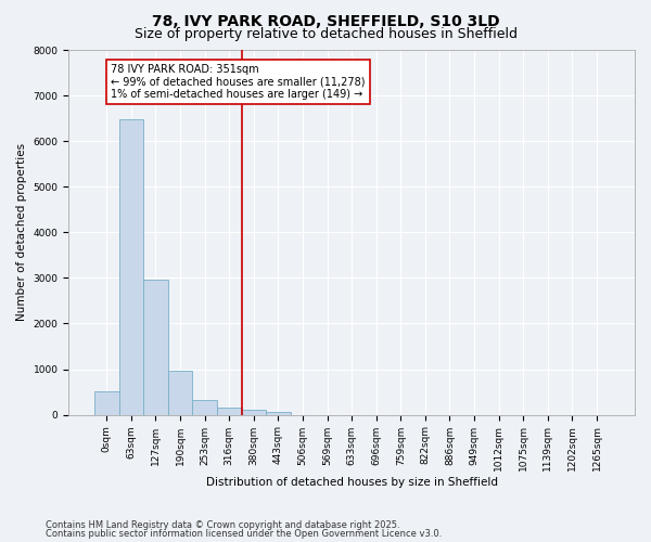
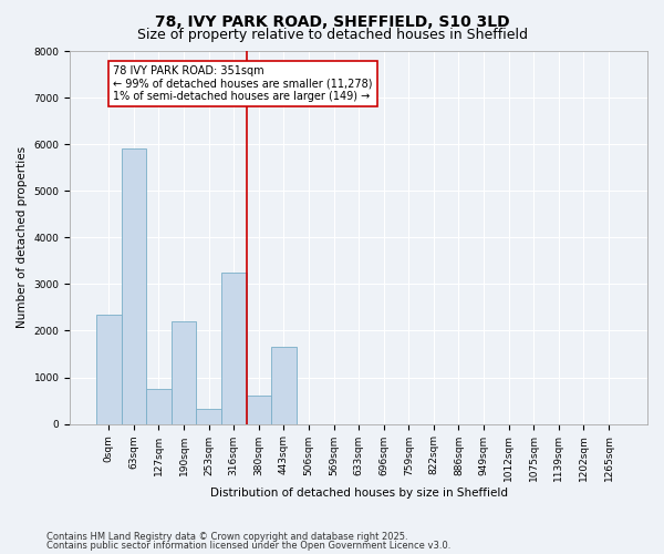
0sqm: 520 -> 2350
63sqm: 6480 -> 5900
127sqm: 2960 -> 750
190sqm: 960 -> 2200
316sqm: 150 -> 3250
380sqm: 100 -> 600
443sqm: 60 -> 1650
